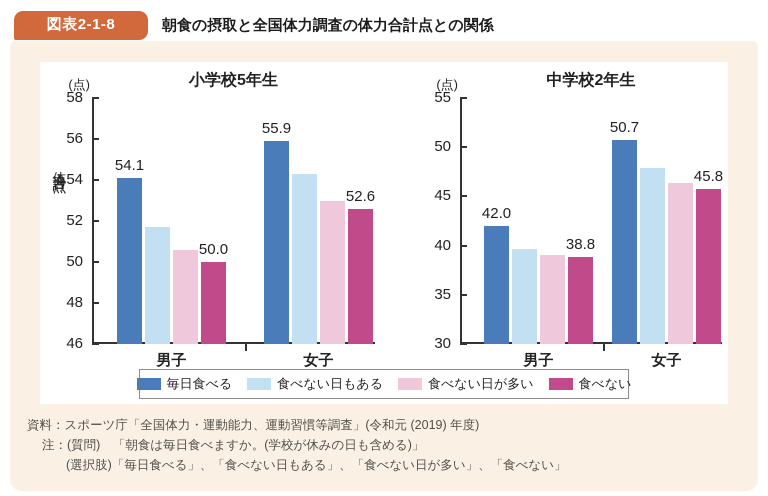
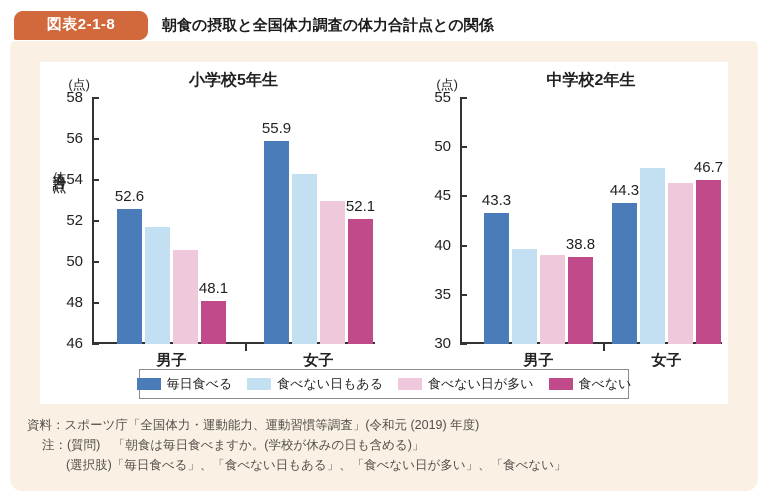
小学校5年生/毎日食べる/男子: 54.1 -> 52.6
小学校5年生/食べない/男子: 50.0 -> 48.1
小学校5年生/食べない/女子: 52.6 -> 52.1
中学校2年生/毎日食べる/男子: 42.0 -> 43.3
中学校2年生/毎日食べる/女子: 50.7 -> 44.3
中学校2年生/食べない/女子: 45.8 -> 46.7
